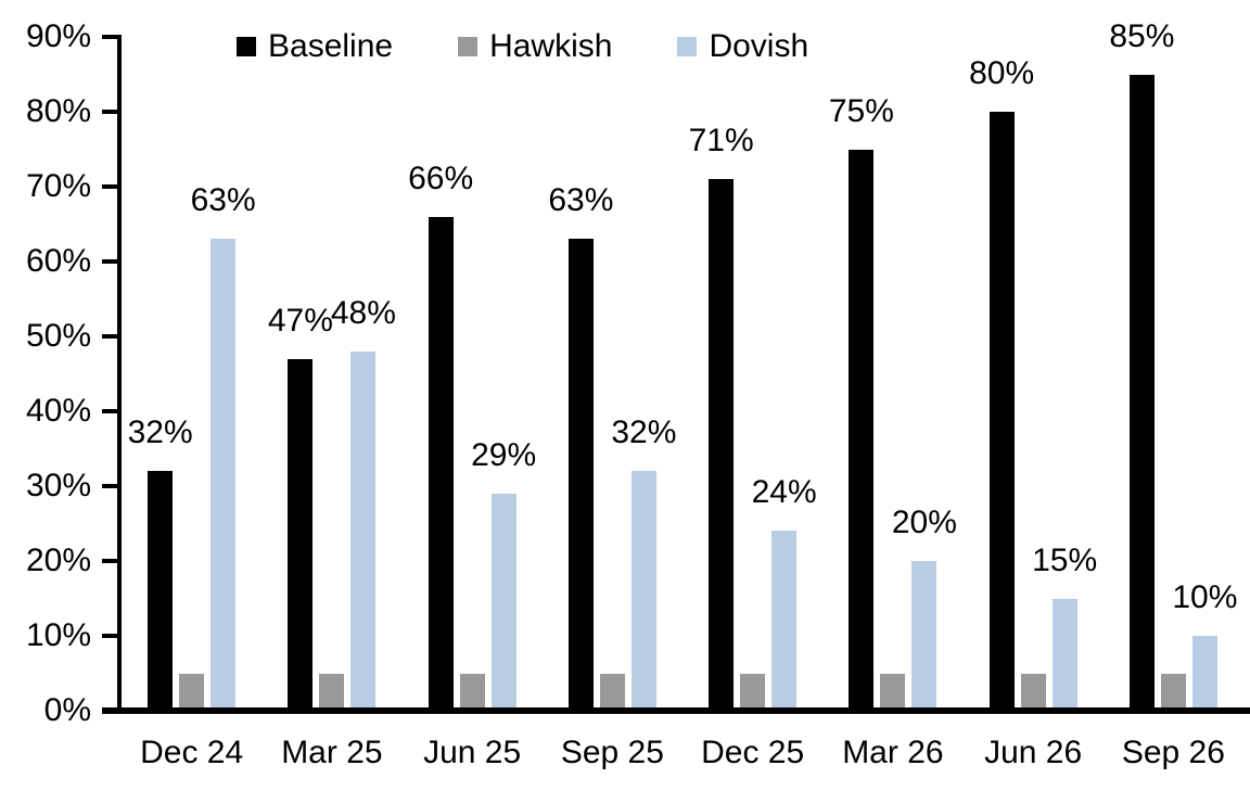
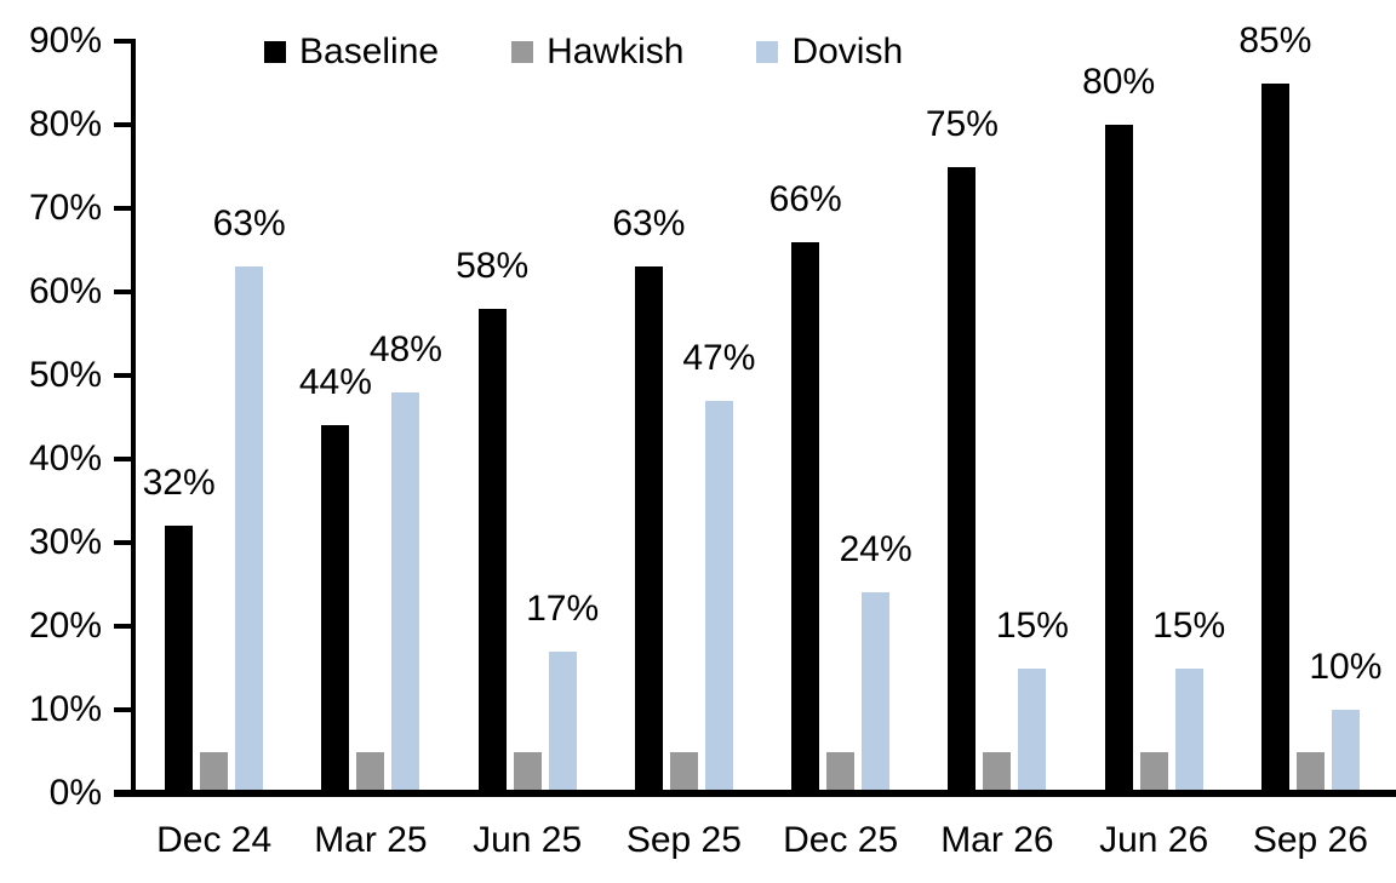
Baseline/Mar 25: 47% -> 44%
Baseline/Jun 25: 66% -> 58%
Dovish/Jun 25: 29% -> 17%
Dovish/Sep 25: 32% -> 47%
Baseline/Dec 25: 71% -> 66%
Dovish/Mar 26: 20% -> 15%
